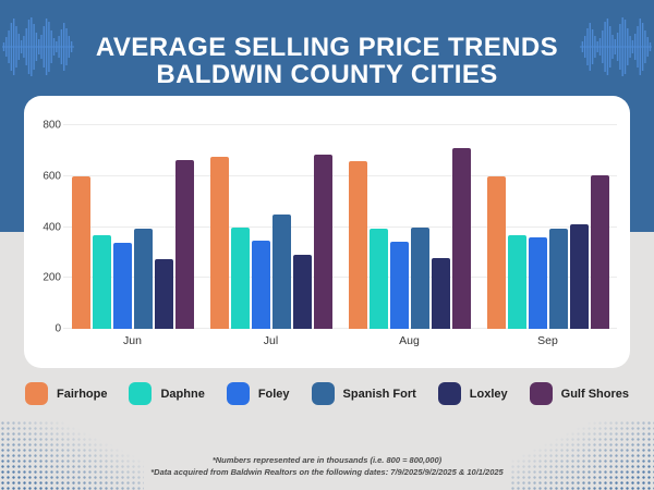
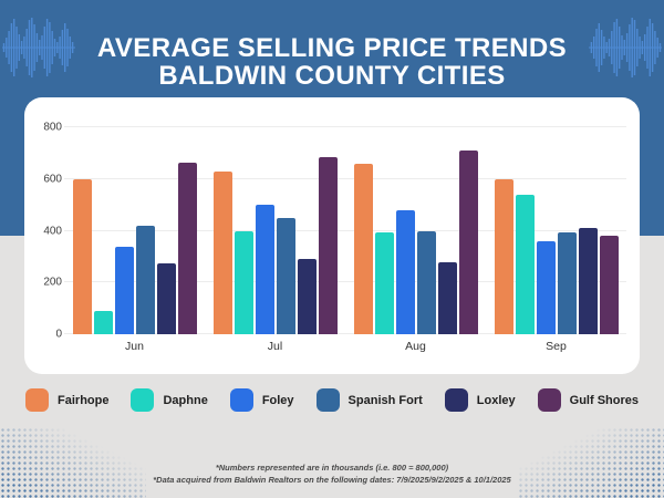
Daphne/Jun: 370 -> 90
Spanish Fort/Jun: 400 -> 420
Fairhope/Jul: 680 -> 630
Foley/Jul: 350 -> 500
Foley/Aug: 340 -> 480
Daphne/Sep: 370 -> 540
Gulf Shores/Sep: 600 -> 380
